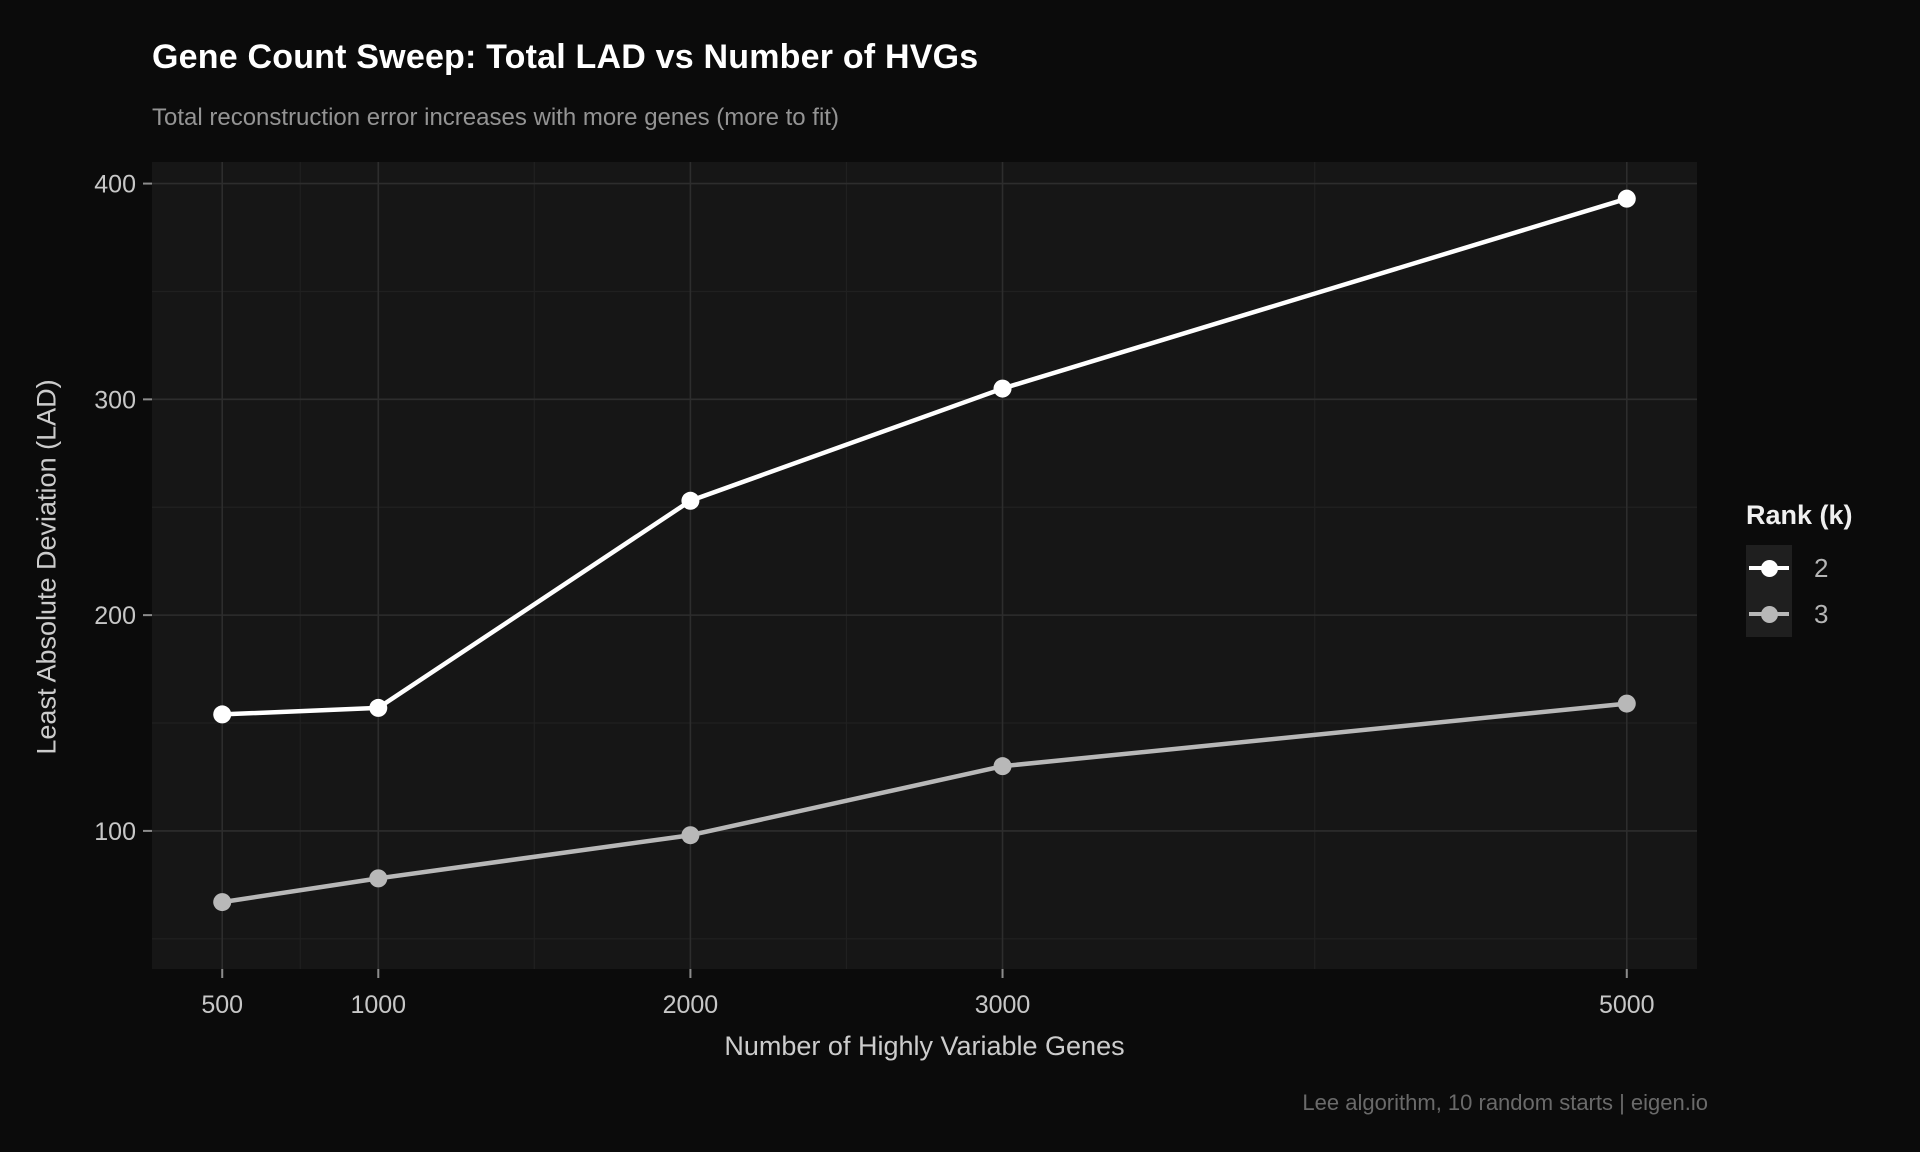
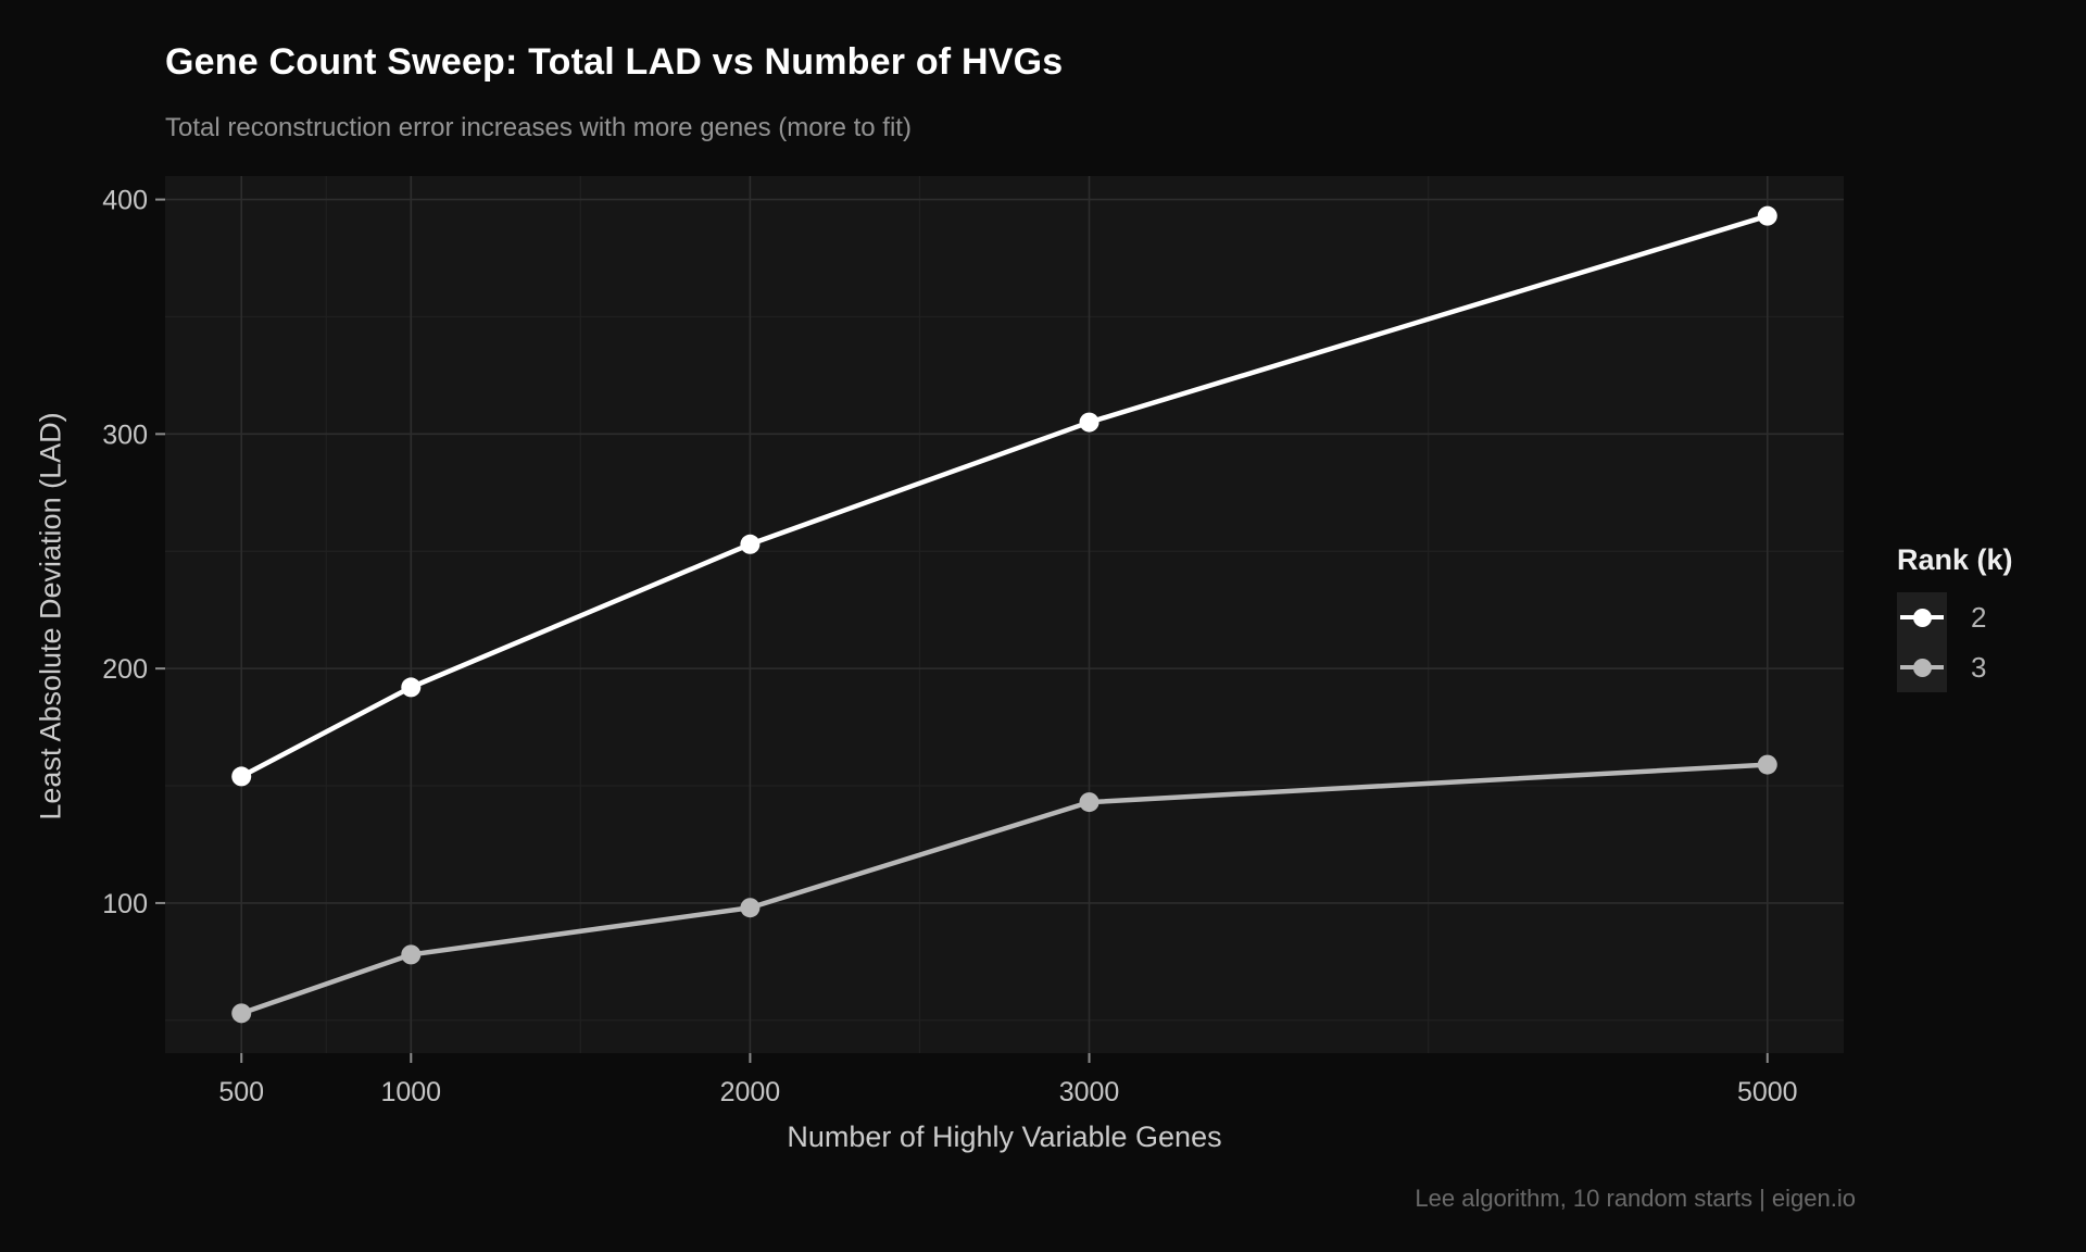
3/500: 67 -> 53
2/1000: 157 -> 192
3/3000: 130 -> 143
